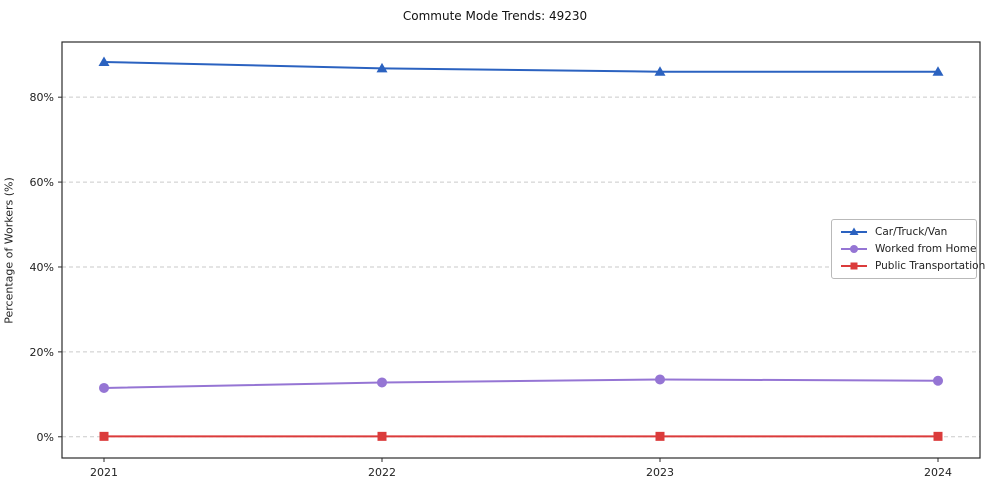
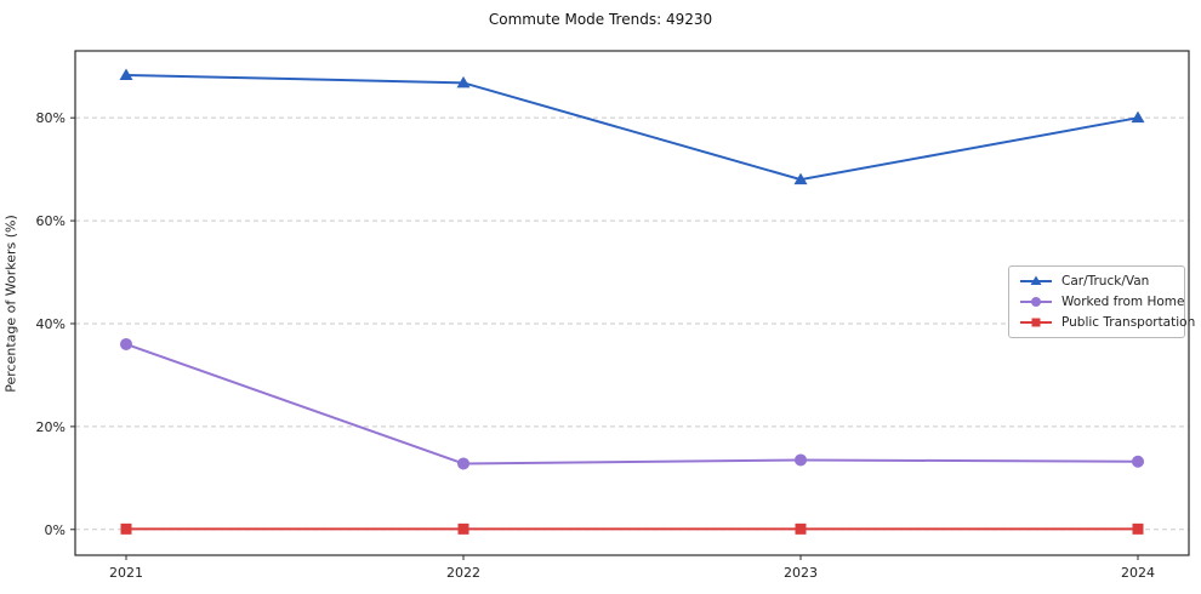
Worked from Home/2021: 12% -> 36%
Car/Truck/Van/2023: 86% -> 68%
Car/Truck/Van/2024: 86% -> 80%
